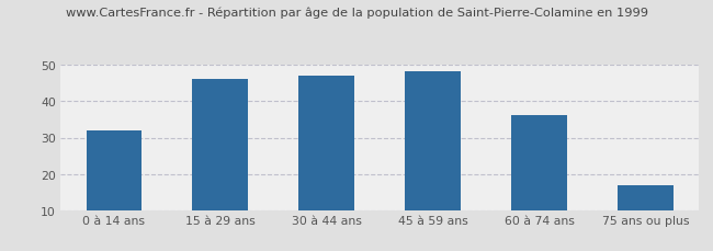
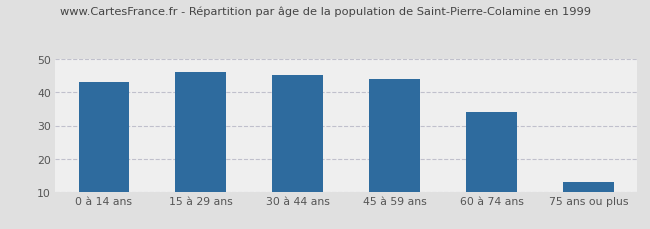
0 à 14 ans: 32 -> 43
30 à 44 ans: 47 -> 45
45 à 59 ans: 48 -> 44
60 à 74 ans: 36 -> 34
75 ans ou plus: 17 -> 13
